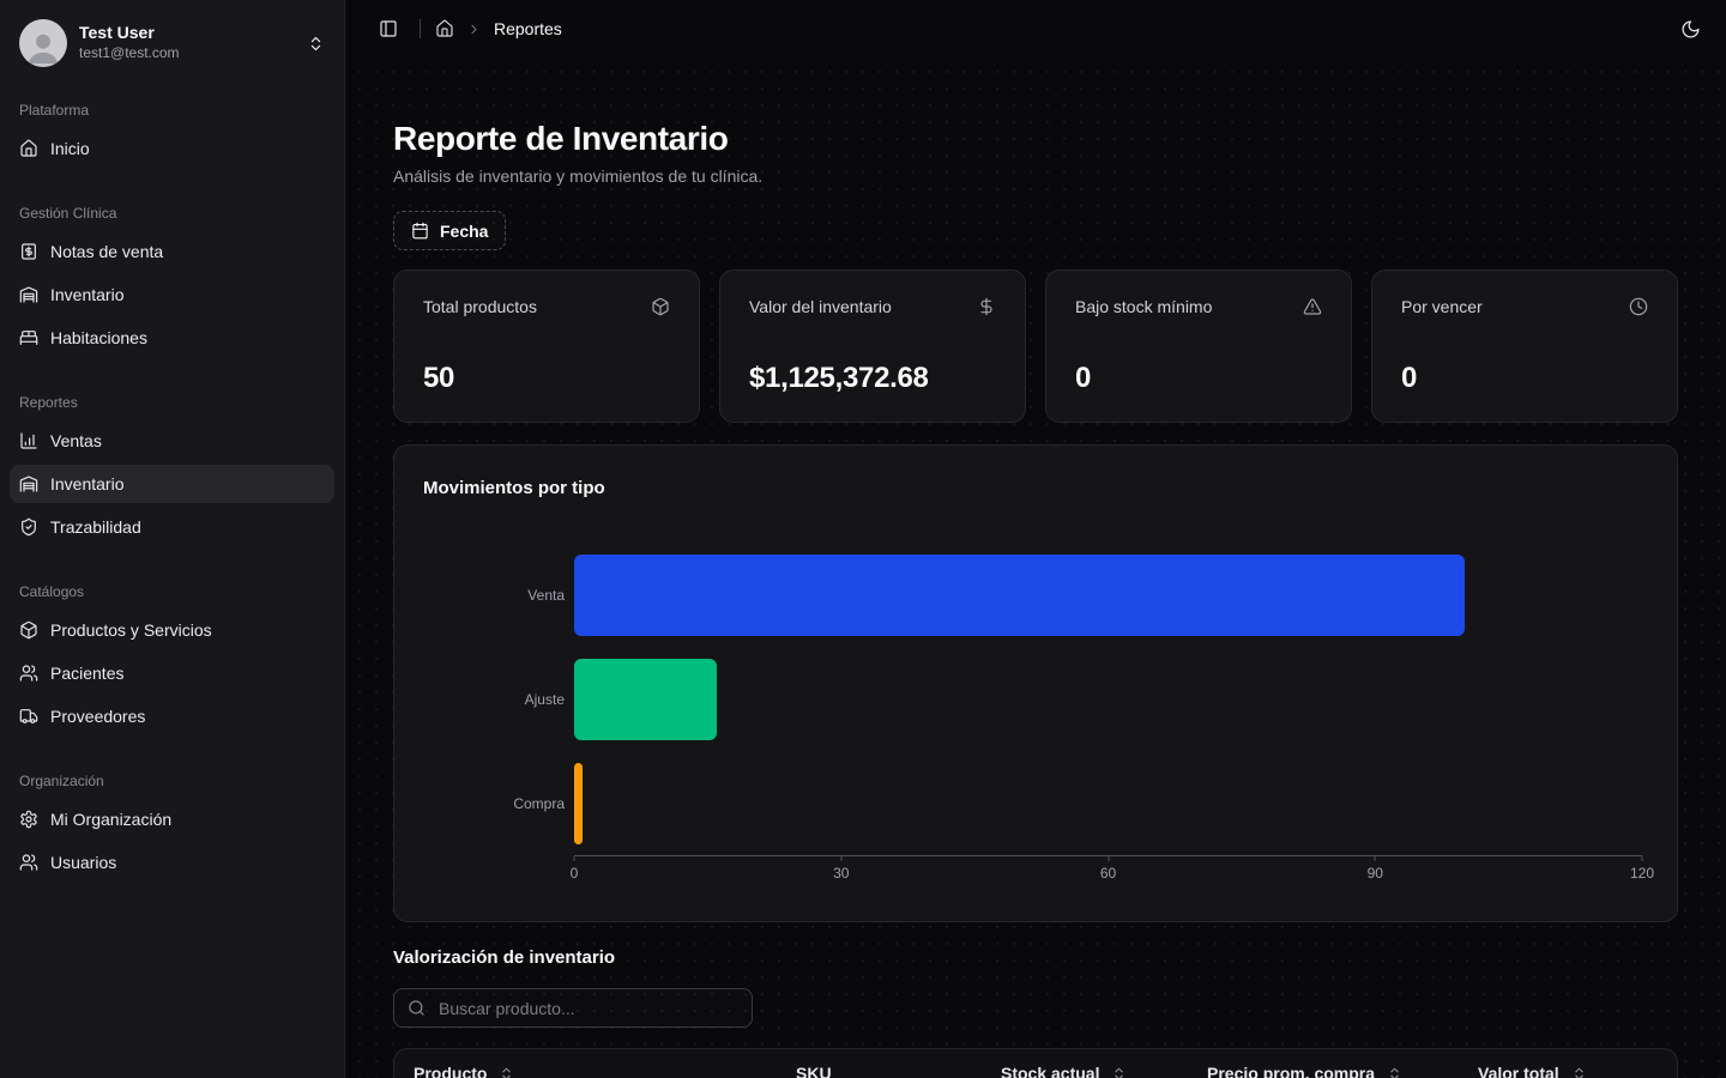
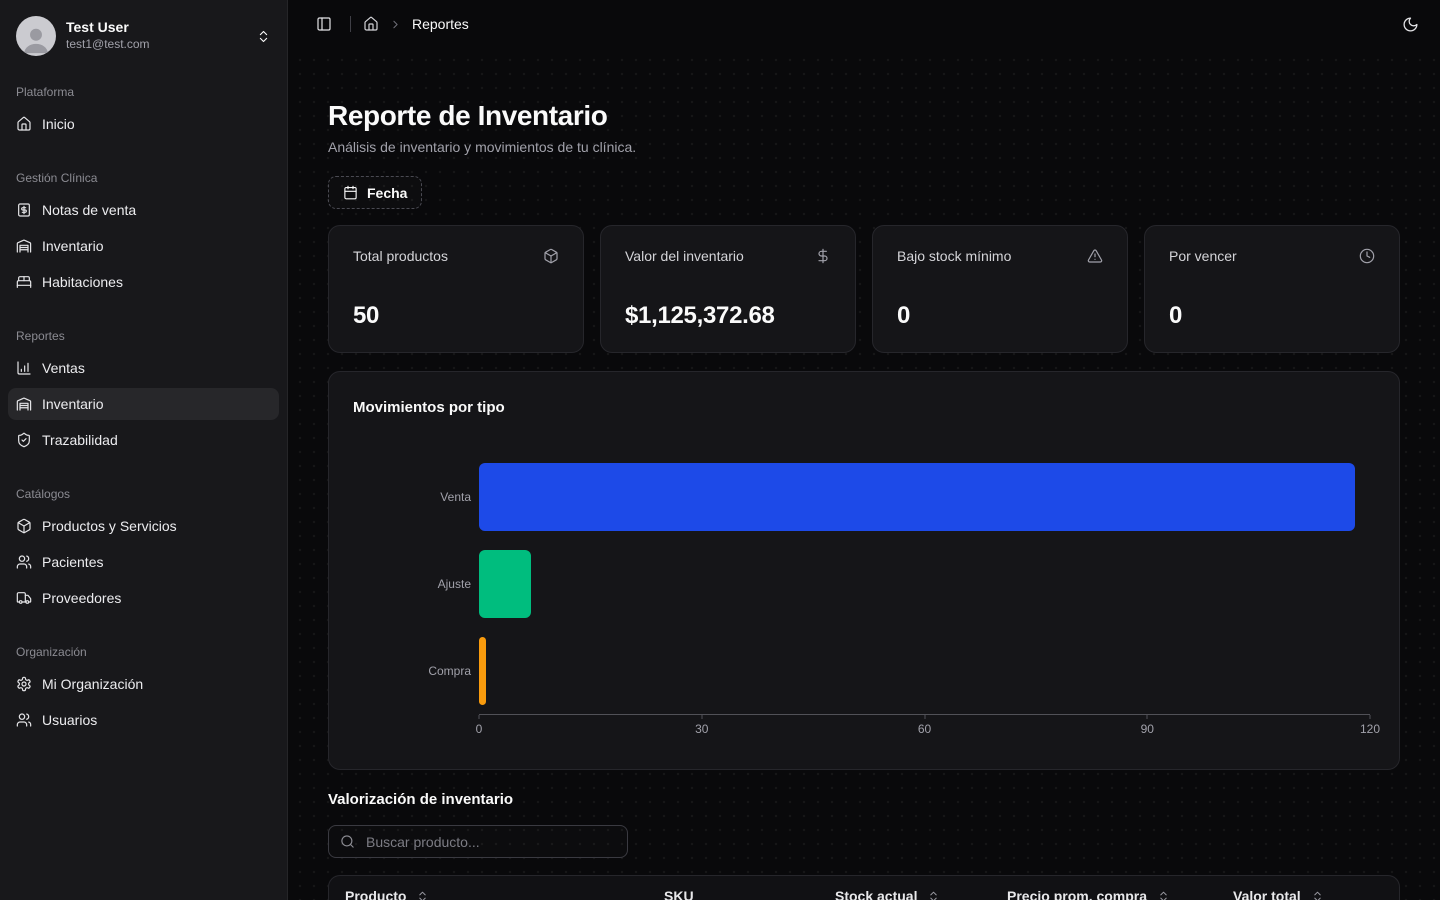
Venta: 100 -> 118
Ajuste: 16 -> 7
